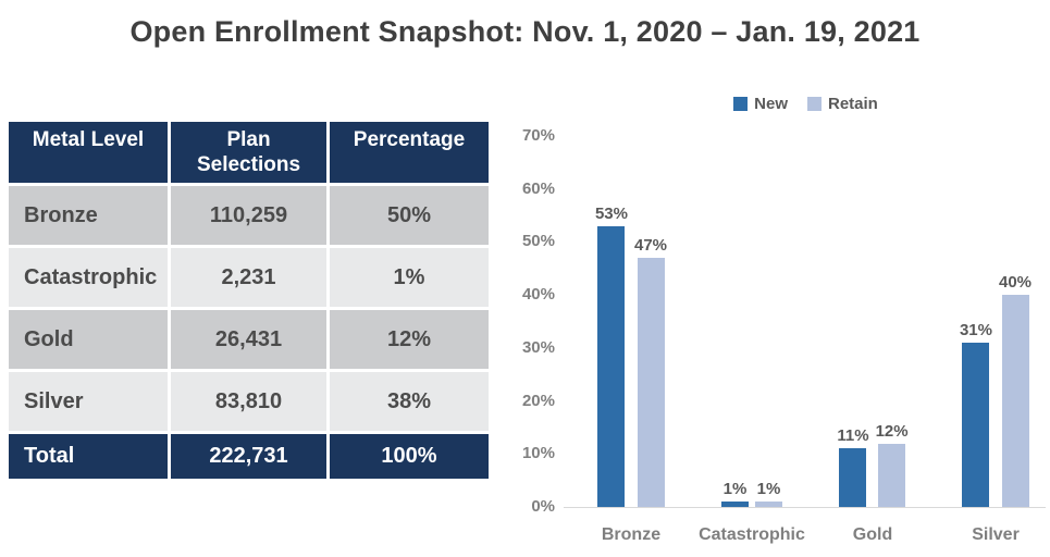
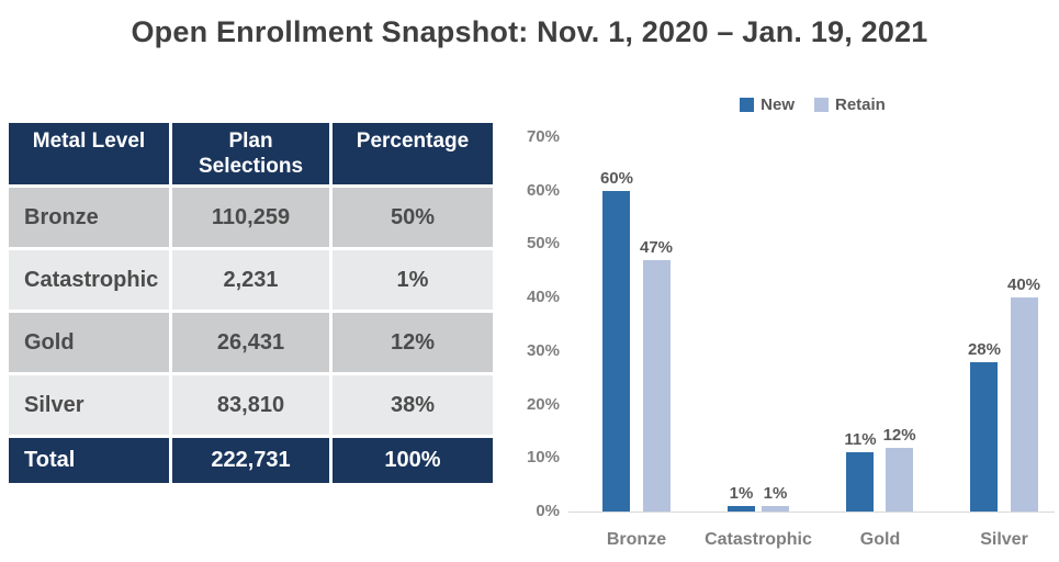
New/Bronze: 53% -> 60%
New/Silver: 31% -> 28%
